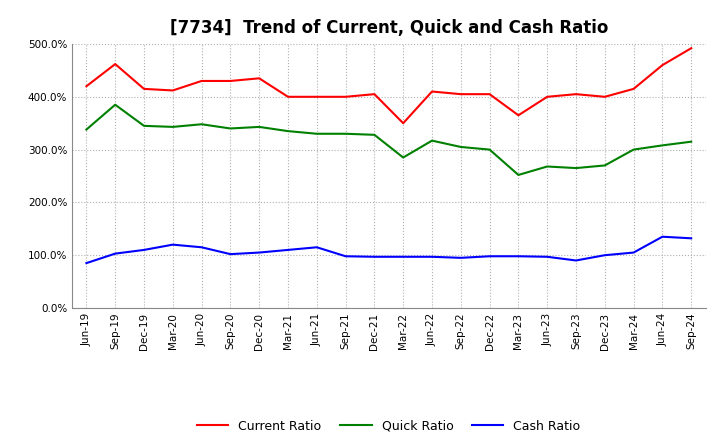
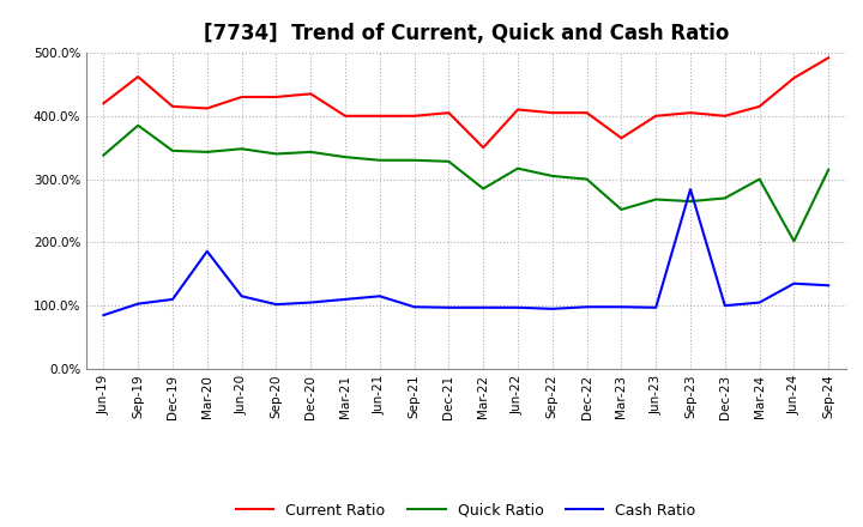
Cash Ratio/Mar-20: 120% -> 186%
Cash Ratio/Sep-23: 90% -> 284%
Quick Ratio/Jun-24: 308% -> 202%
